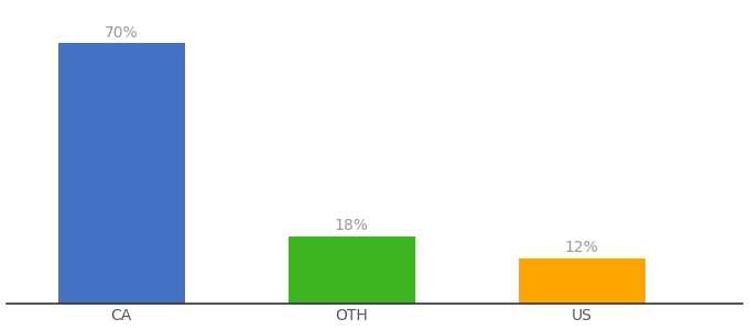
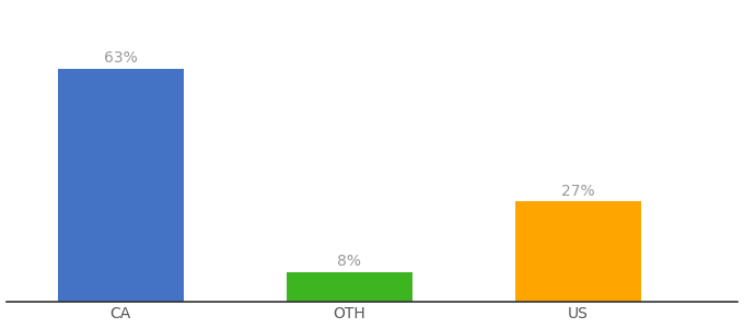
CA: 70% -> 63%
OTH: 18% -> 8%
US: 12% -> 27%
